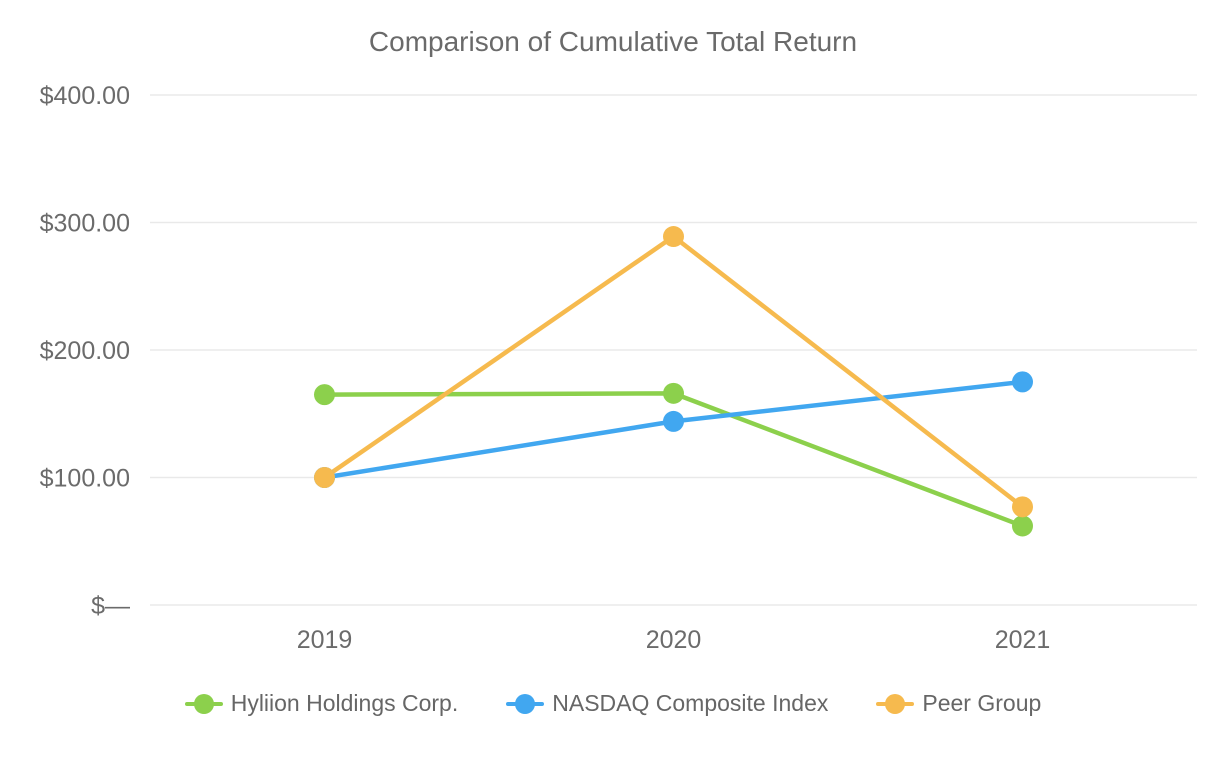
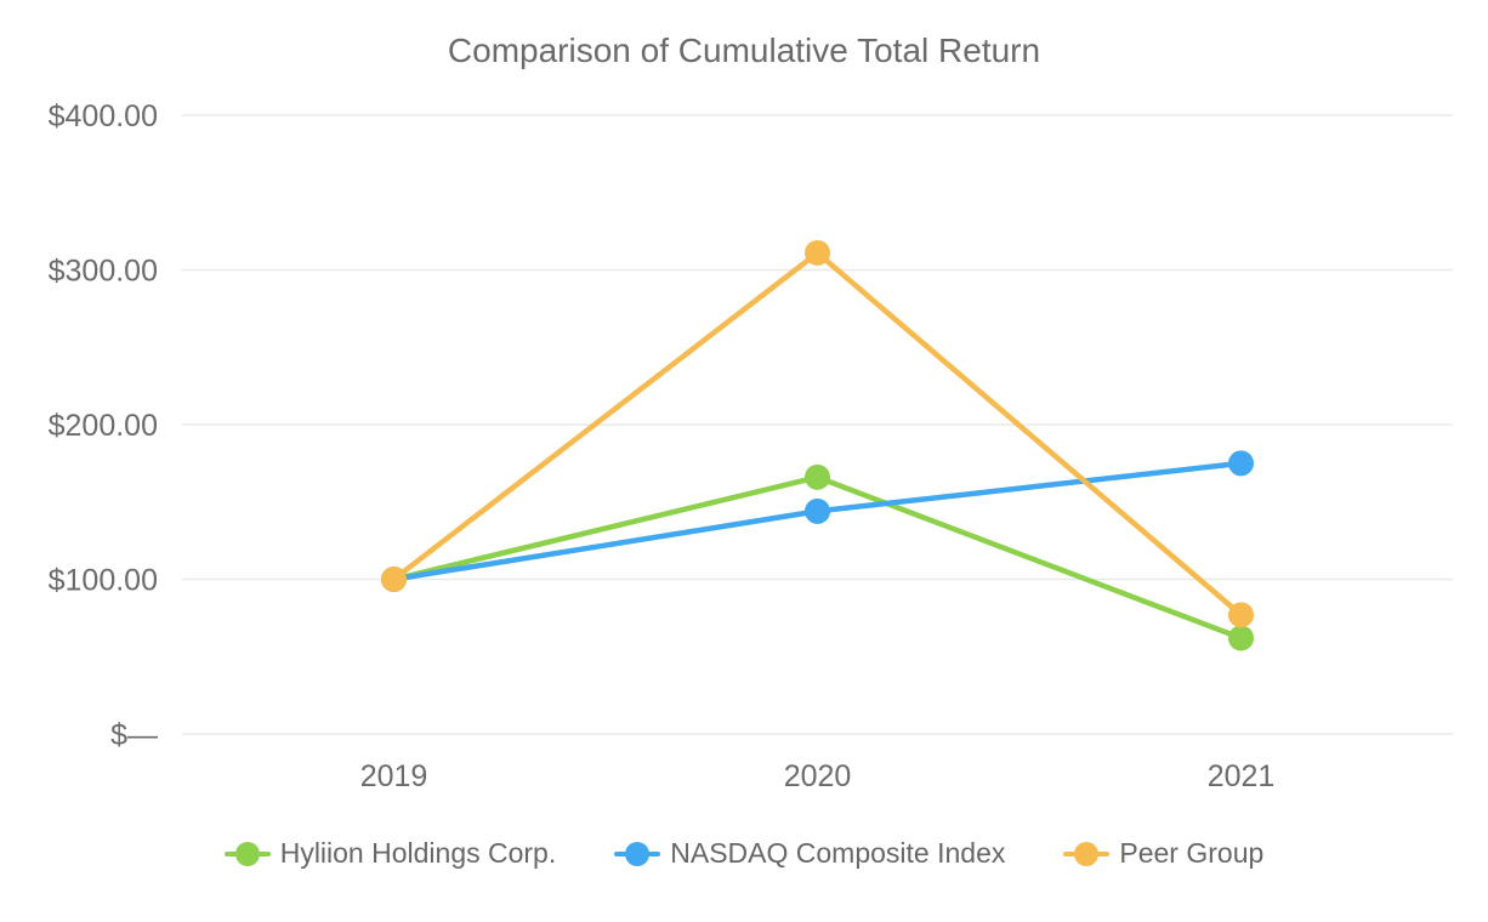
Hyliion Holdings Corp./2019: $165 -> $100
Peer Group/2020: $289 -> $311
